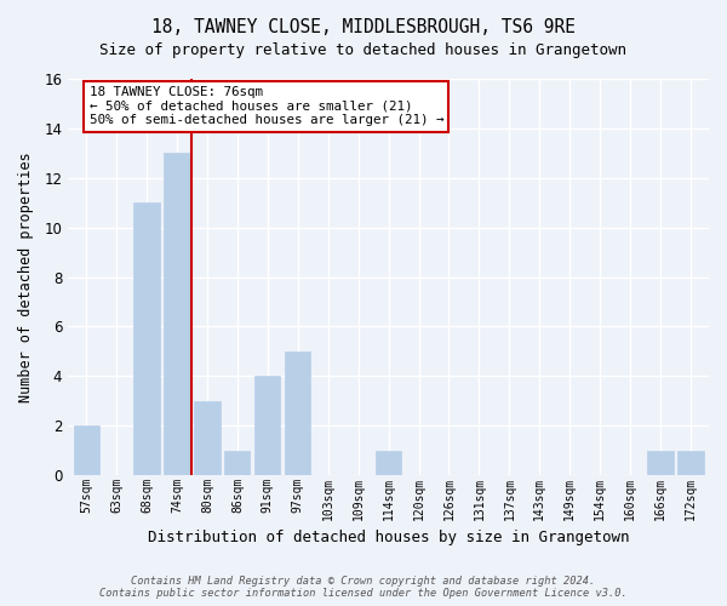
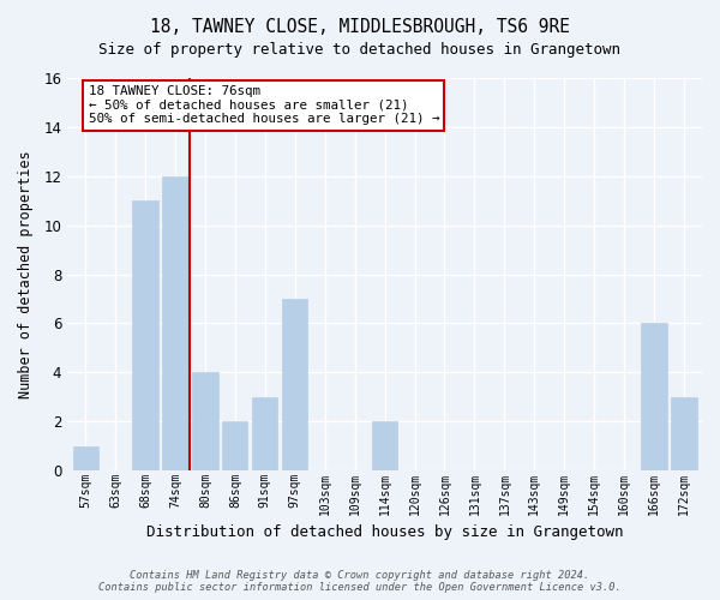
57sqm: 2 -> 1
74sqm: 13 -> 12
80sqm: 3 -> 4
86sqm: 1 -> 2
91sqm: 4 -> 3
97sqm: 5 -> 7
114sqm: 1 -> 2
166sqm: 1 -> 6
172sqm: 1 -> 3
